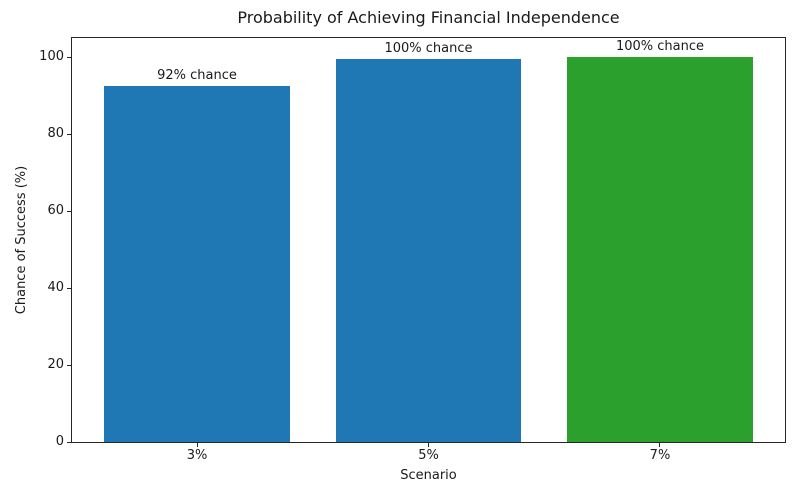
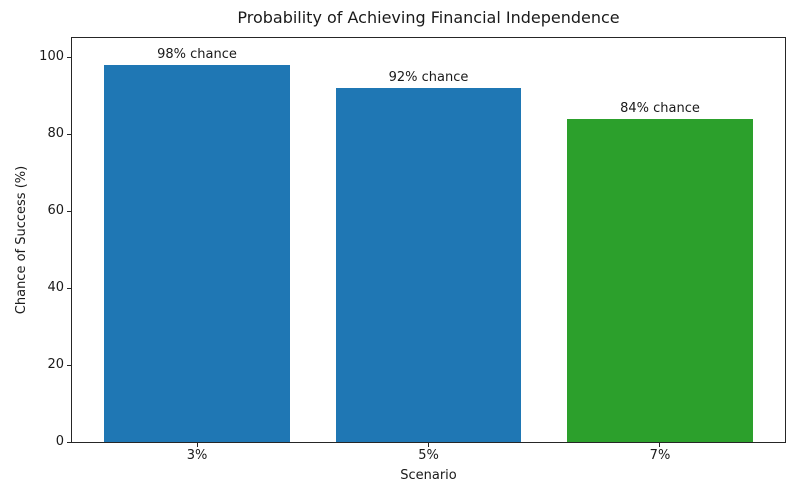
3%: 92% -> 98%
5%: 100% -> 92%
7%: 100% -> 84%
